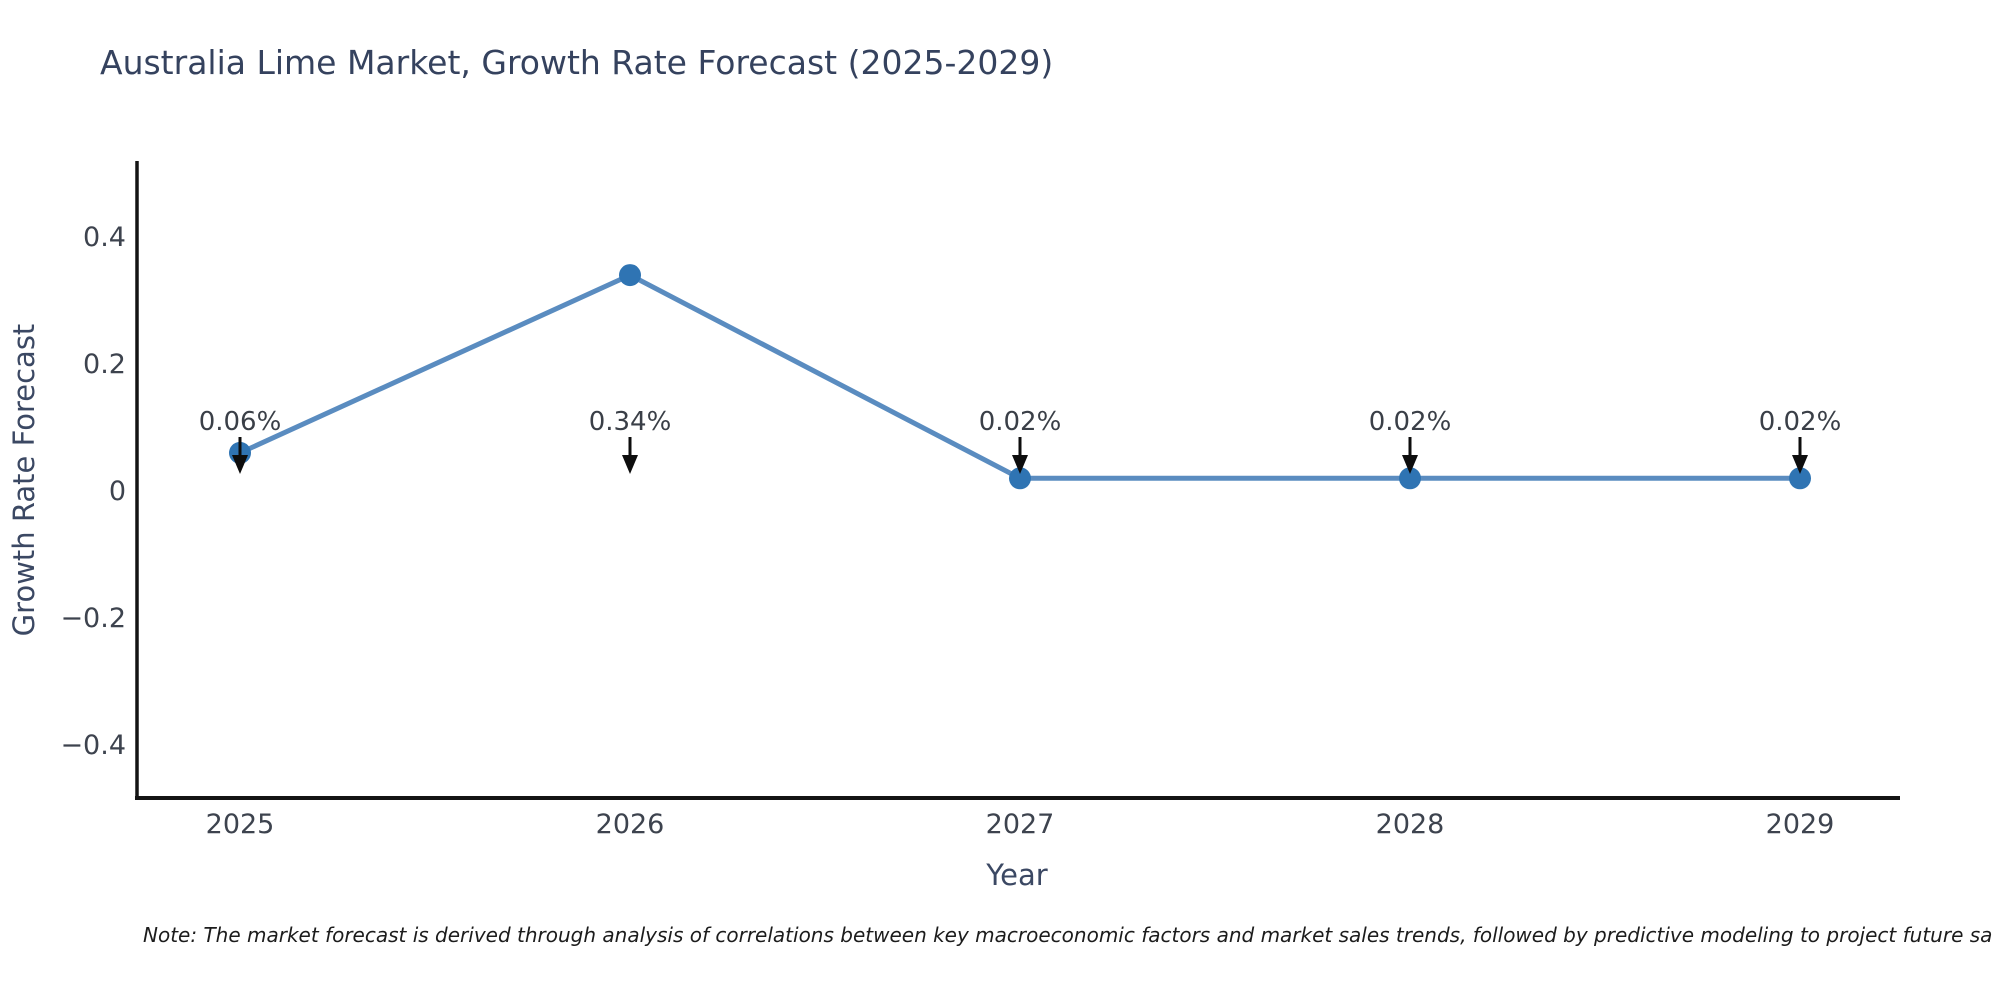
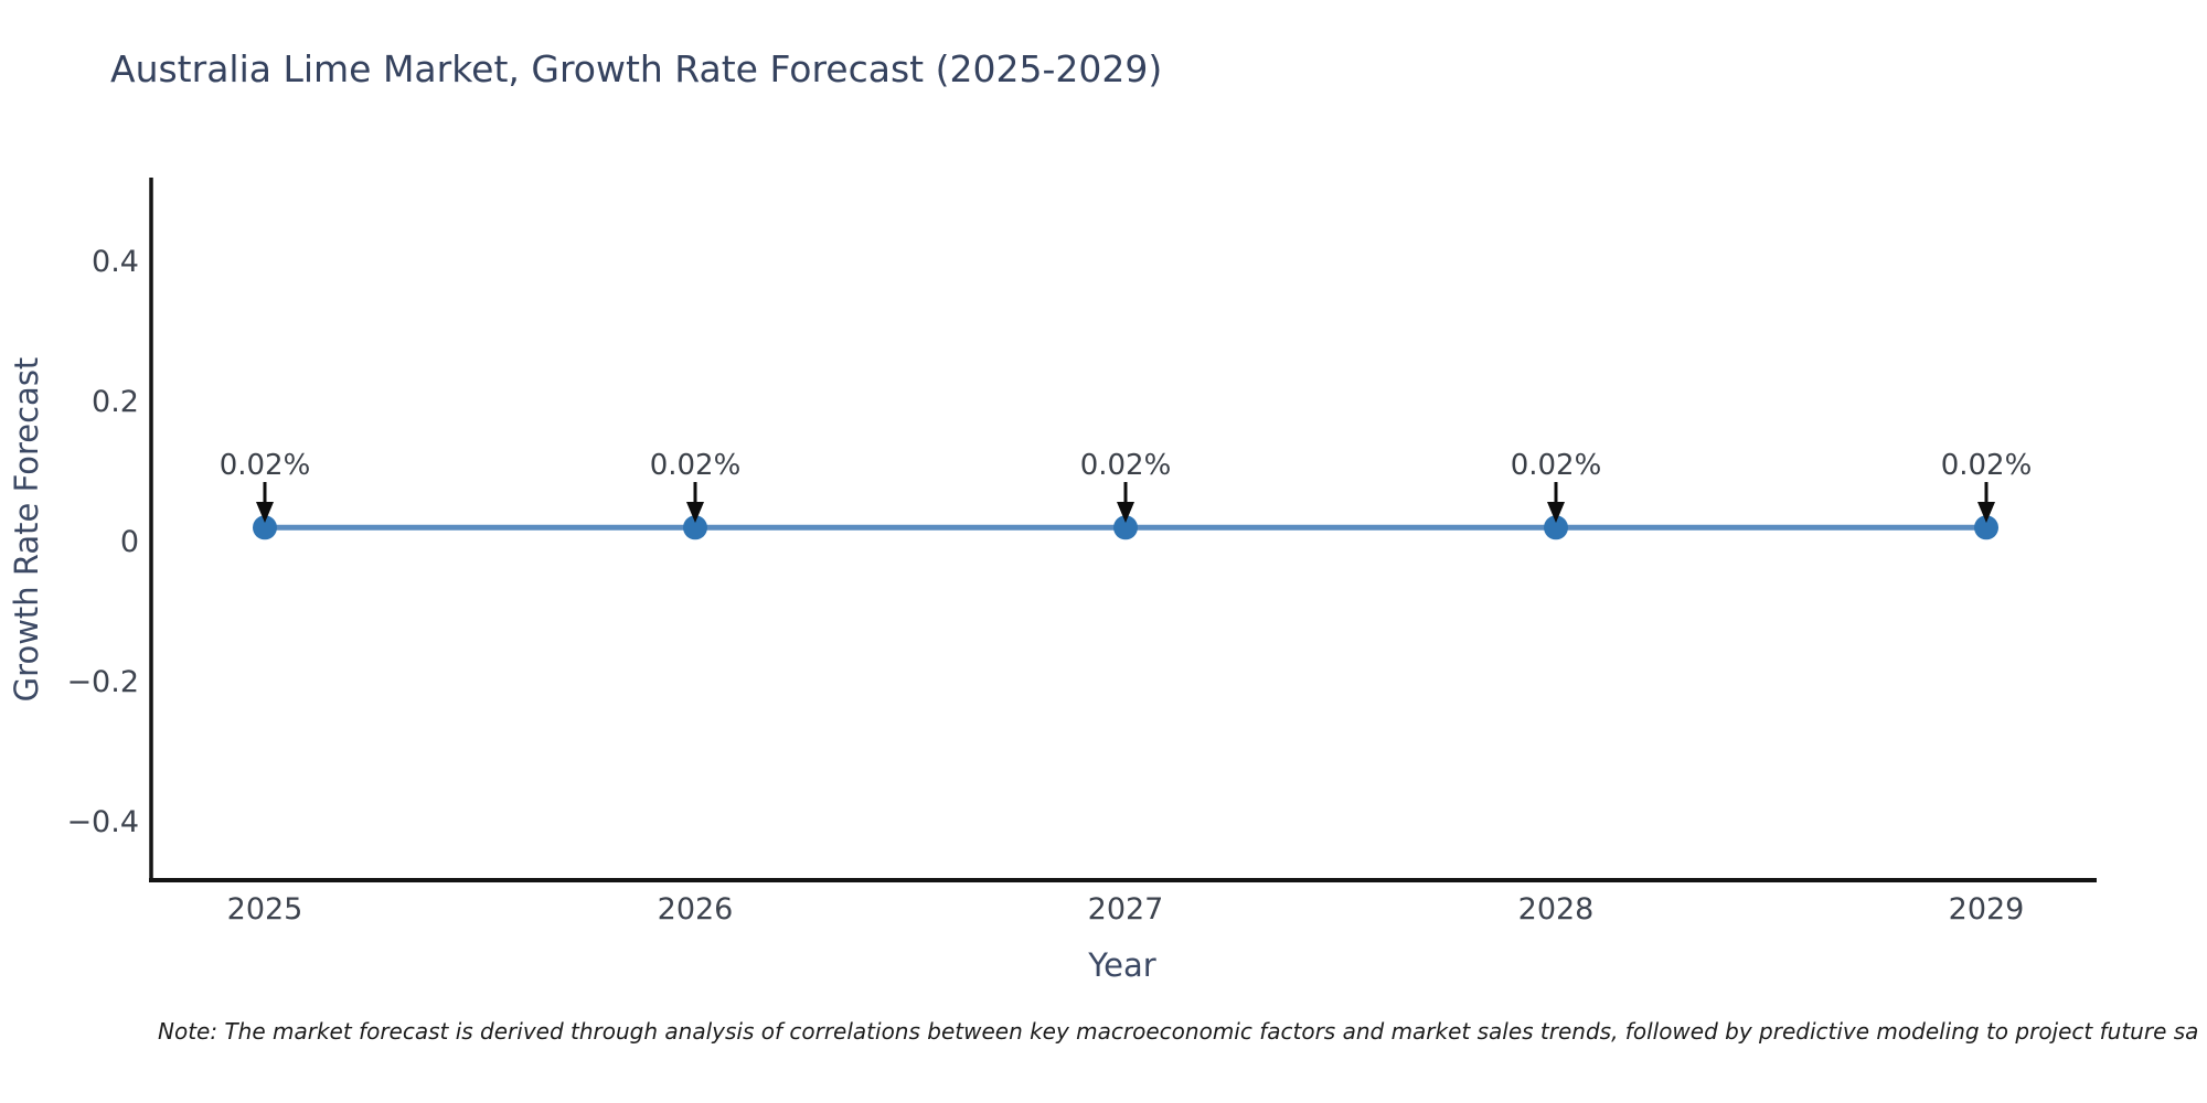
2025: 0.06% -> 0.02%
2026: 0.34% -> 0.02%
